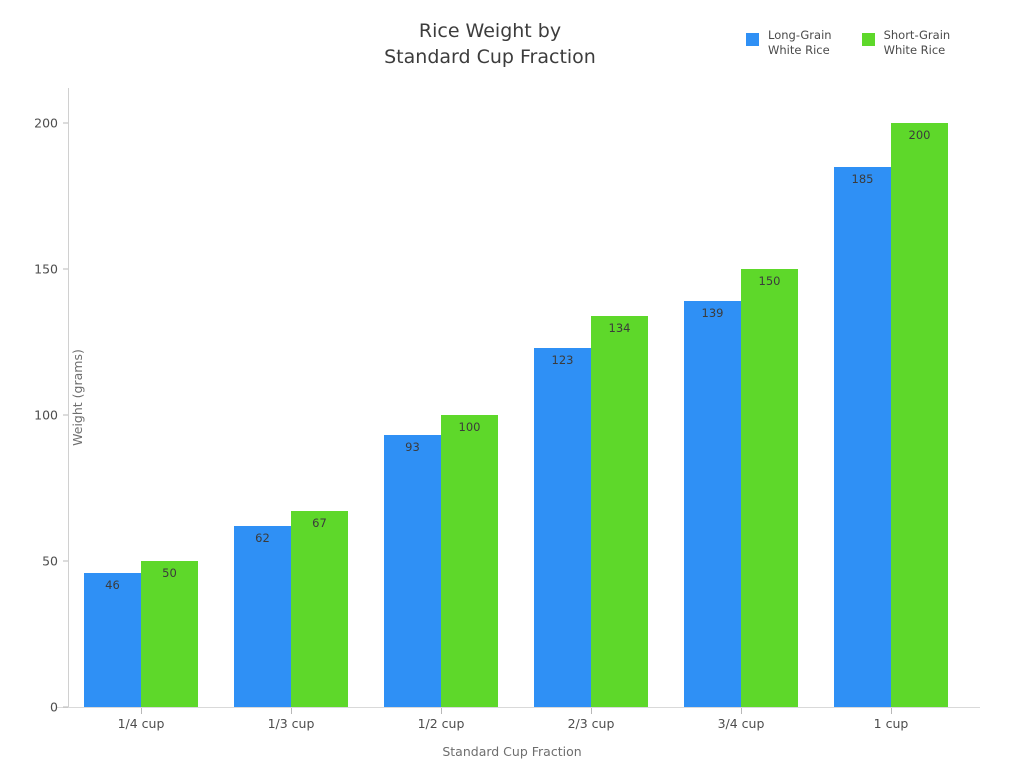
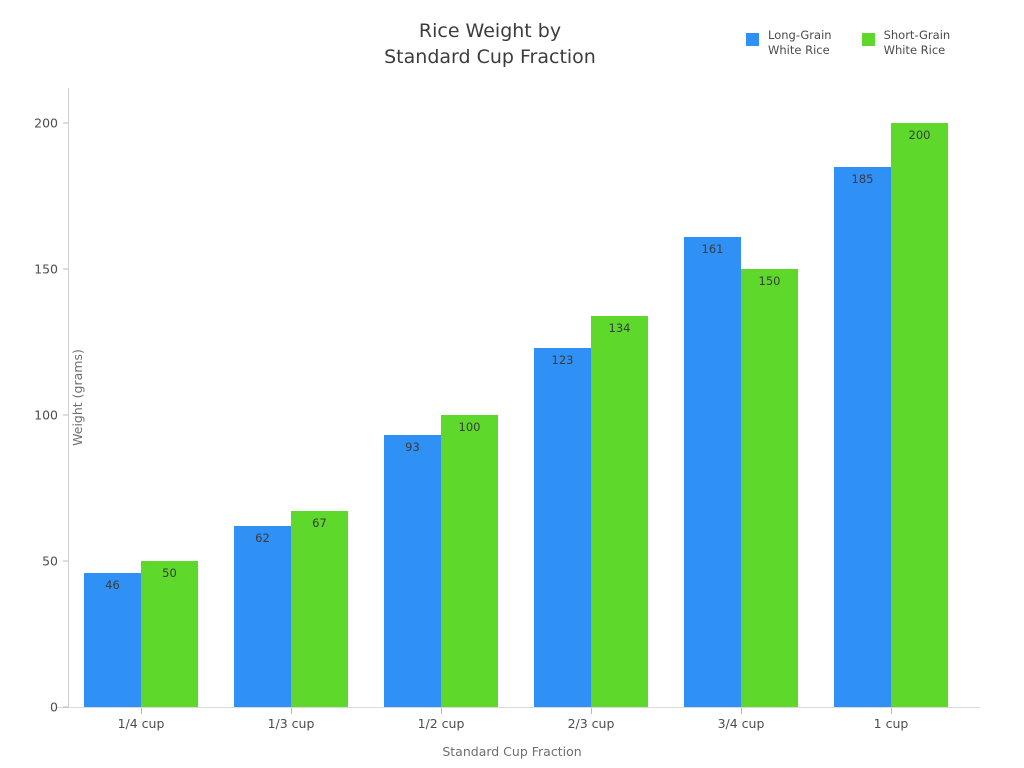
Long-Grain White Rice/3/4 cup: 139 -> 161
